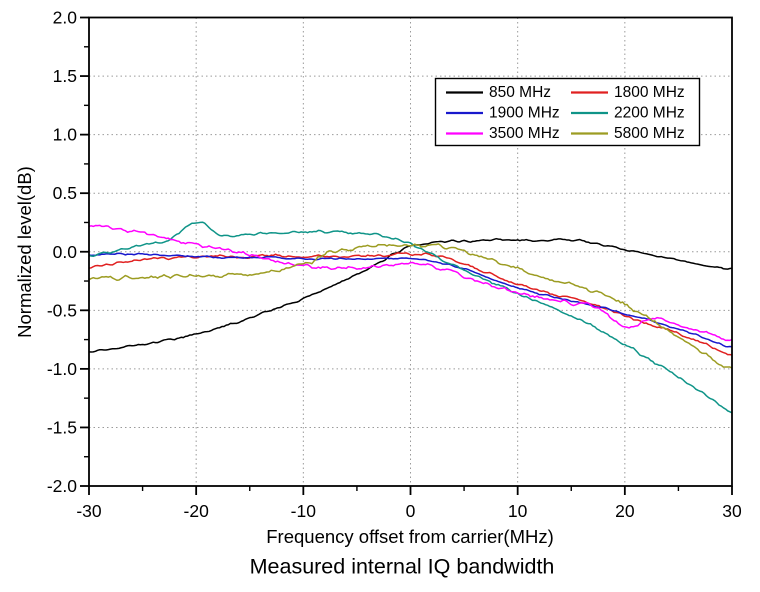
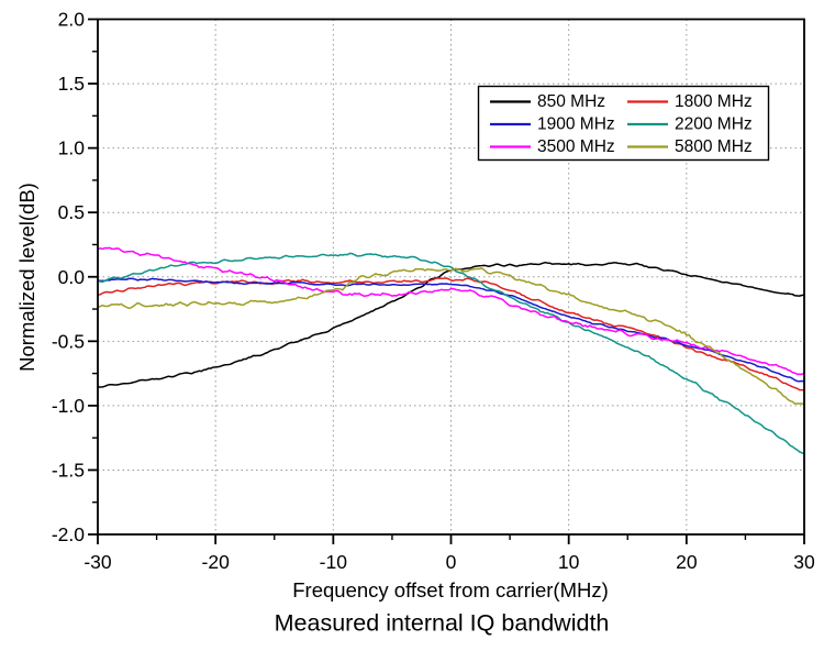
2200 MHz/-20: 0.26 -> 0.12
3500 MHz/20: -0.65 -> -0.52
